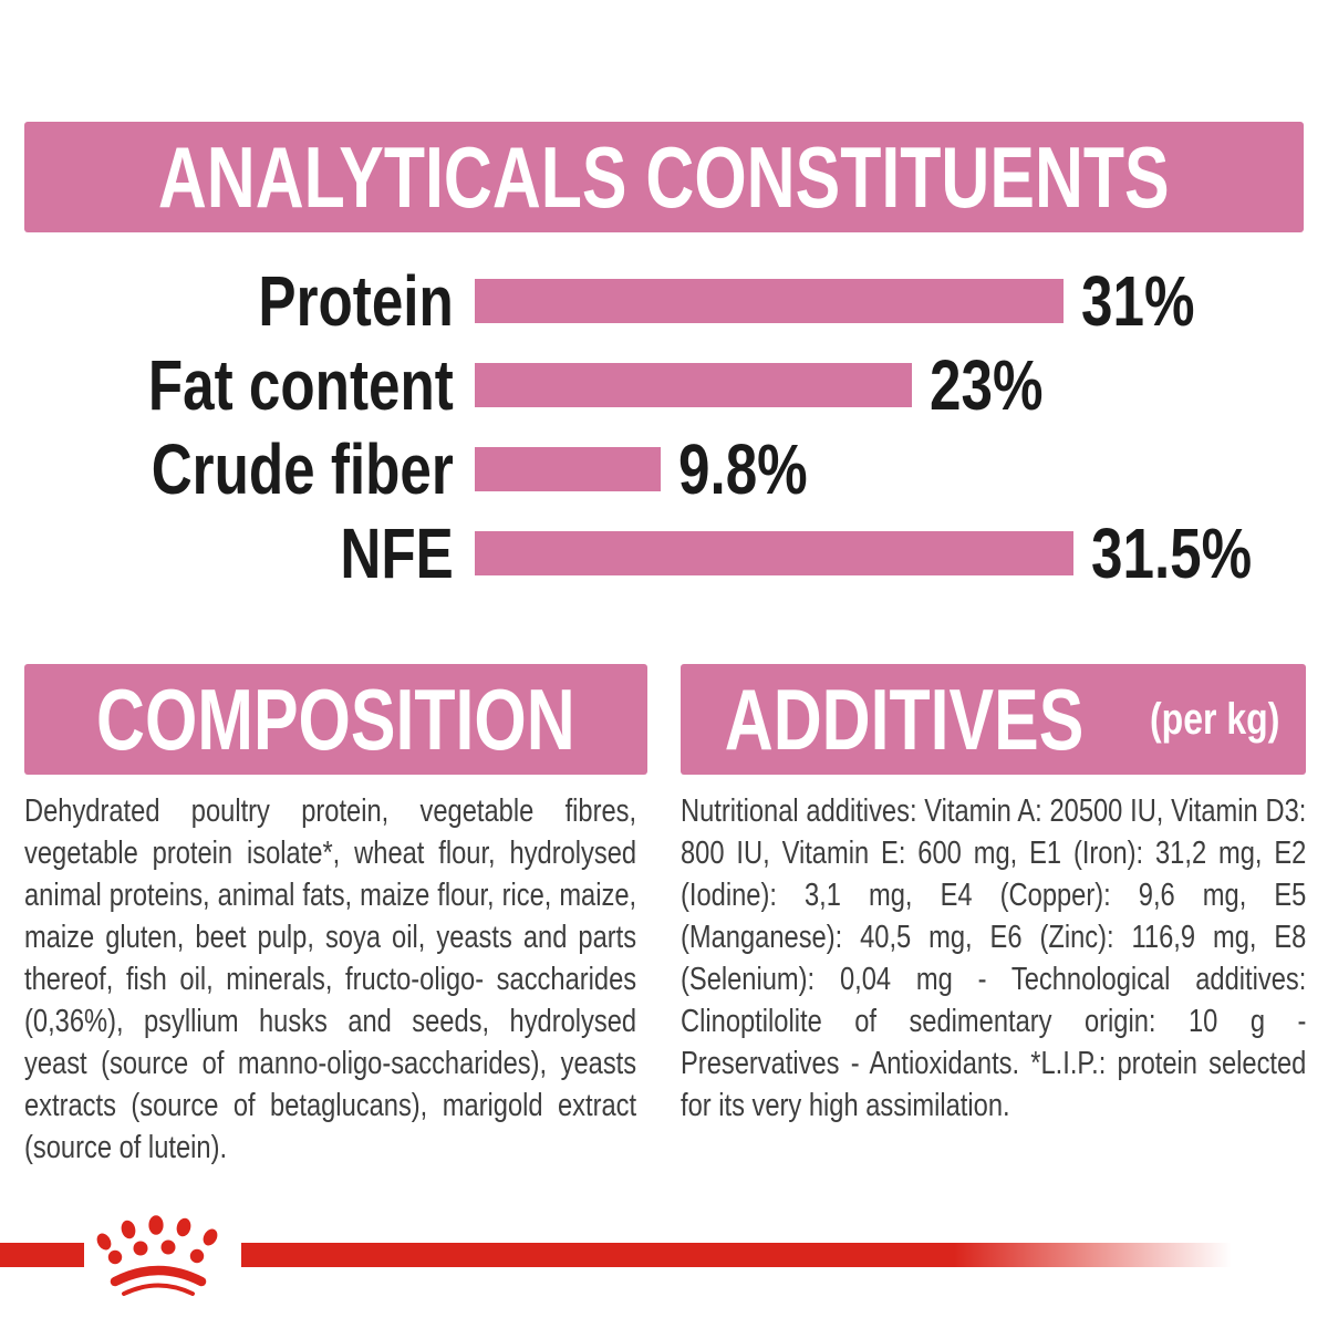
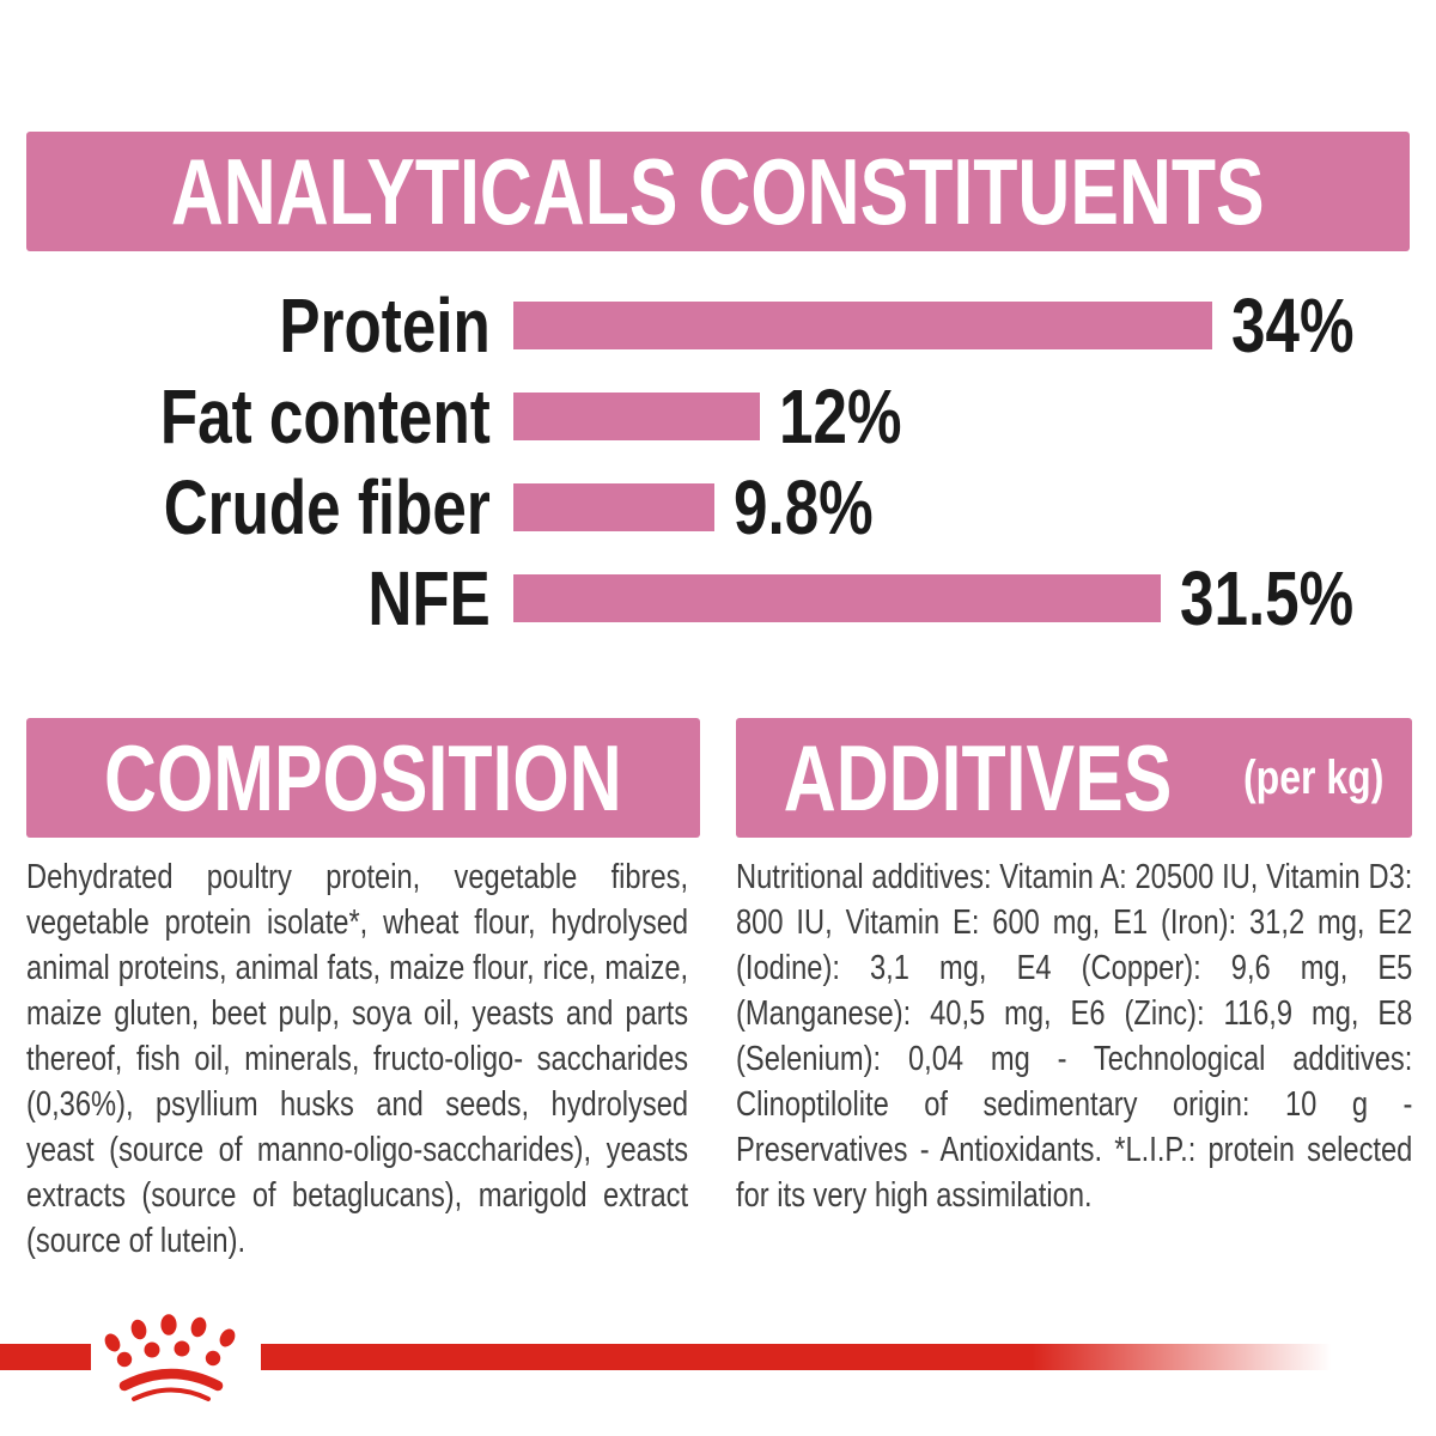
Protein: 31% -> 34%
Fat content: 23% -> 12%
